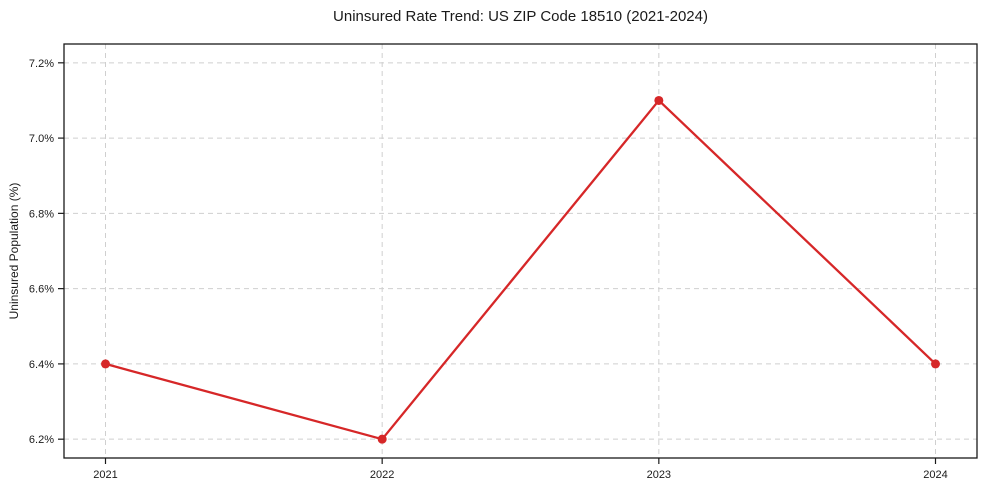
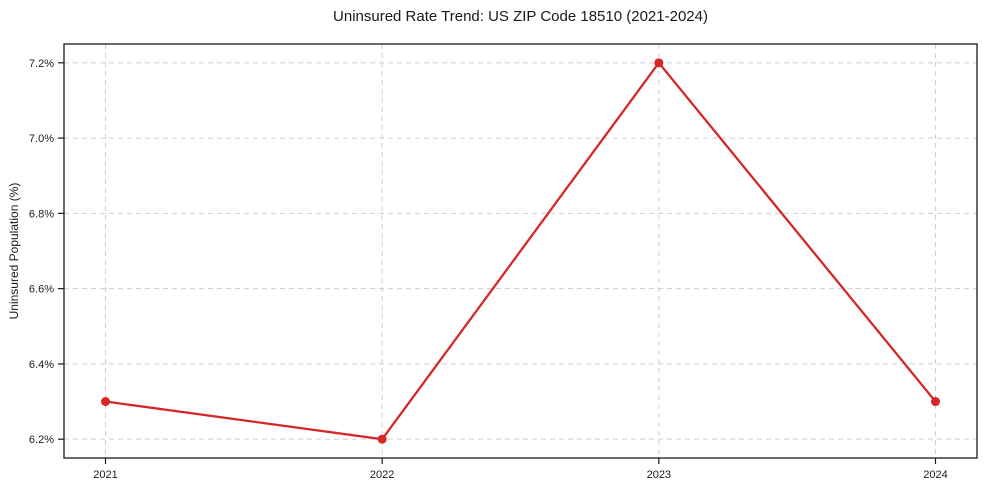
2021: 6.4% -> 6.3%
2023: 7.1% -> 7.2%
2024: 6.4% -> 6.3%
